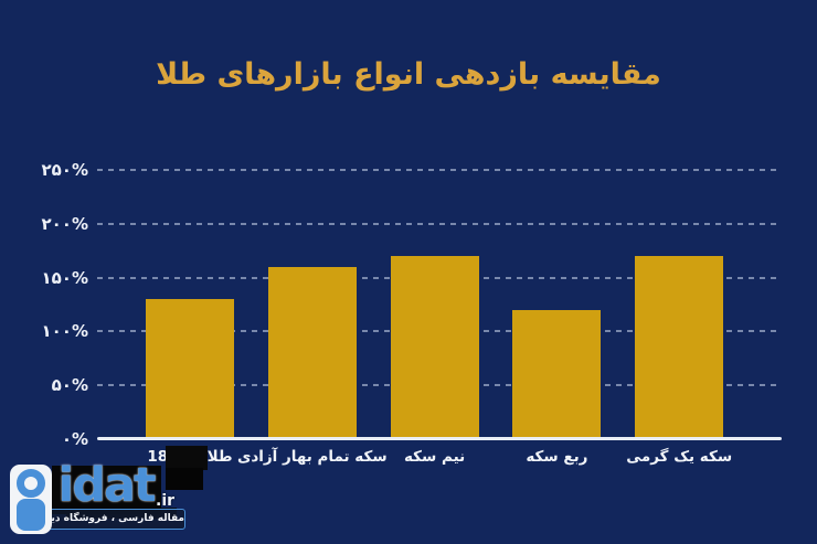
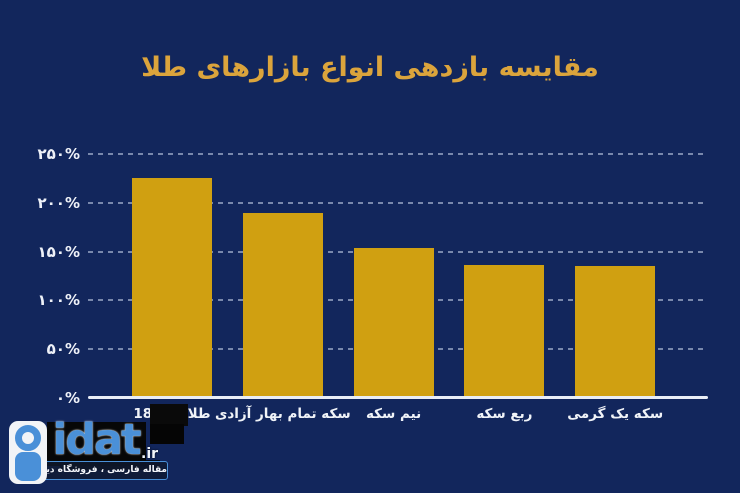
طلا گرم 18: 130% -> 220%
سکه تمام بهار آزادی: 160% -> 190%
نیم سکه: 170% -> 150%
ربع سکه: 120% -> 140%
سکه یک گرمی: 170% -> 140%
